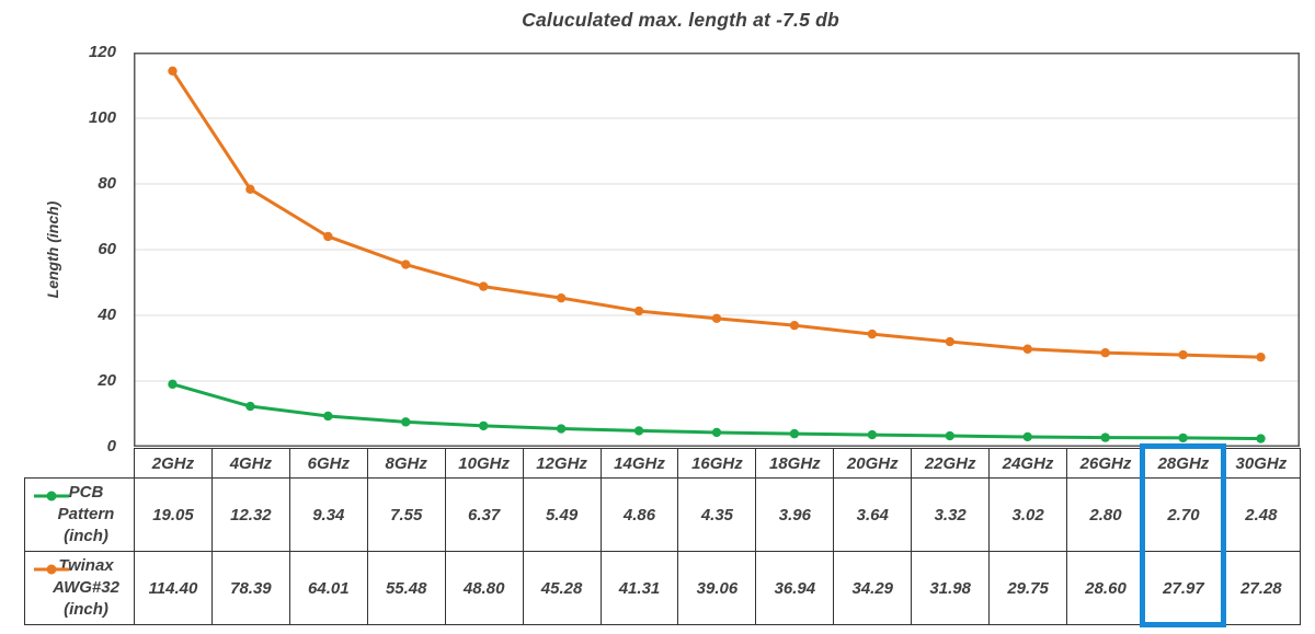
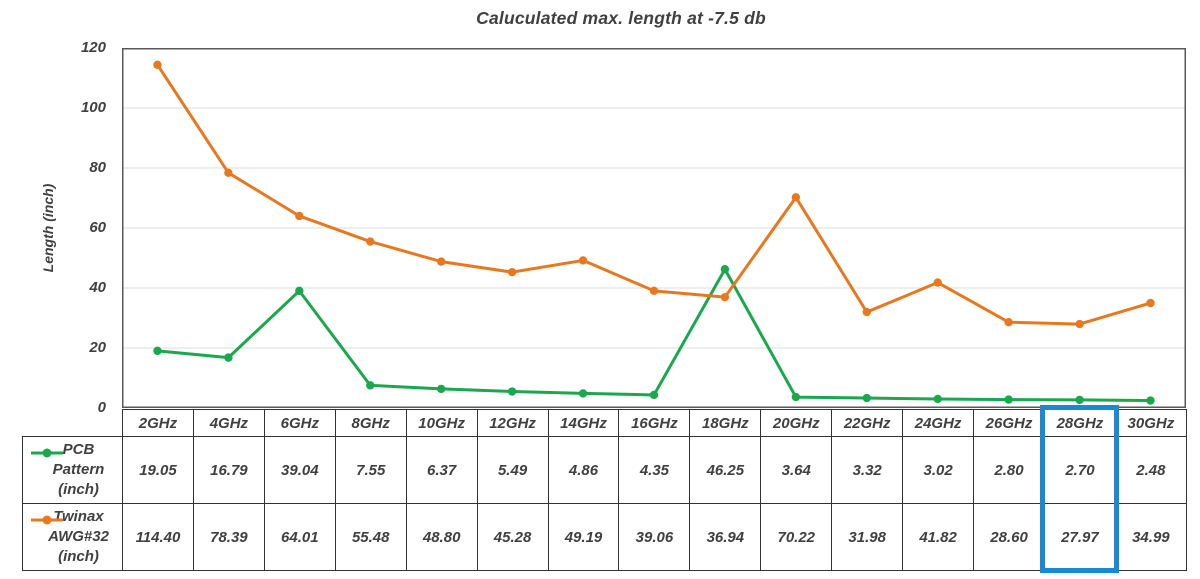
PCB Pattern (inch)/4GHz: 12.32 -> 16.79
PCB Pattern (inch)/6GHz: 9.34 -> 39.04
Twinax AWG#32 (inch)/14GHz: 41.31 -> 49.19
PCB Pattern (inch)/18GHz: 3.96 -> 46.25
Twinax AWG#32 (inch)/20GHz: 34.29 -> 70.22
Twinax AWG#32 (inch)/24GHz: 29.75 -> 41.82
Twinax AWG#32 (inch)/30GHz: 27.28 -> 34.99
